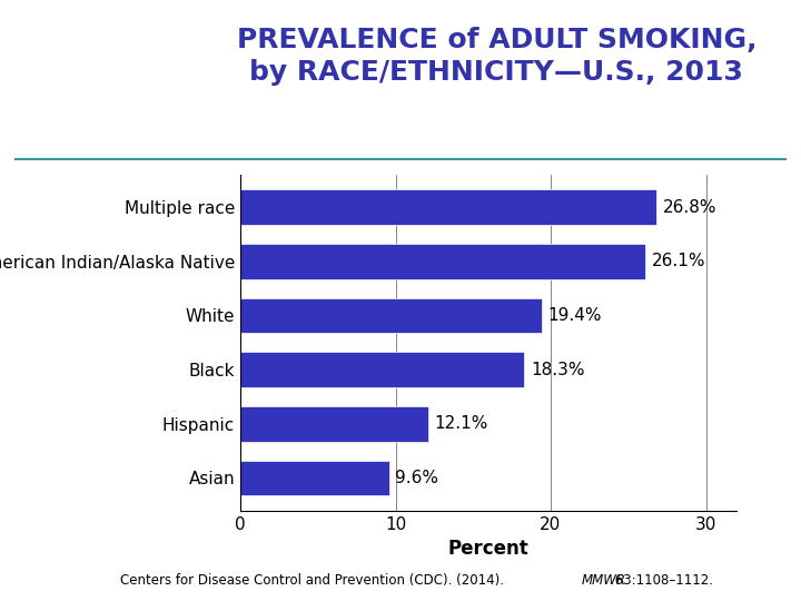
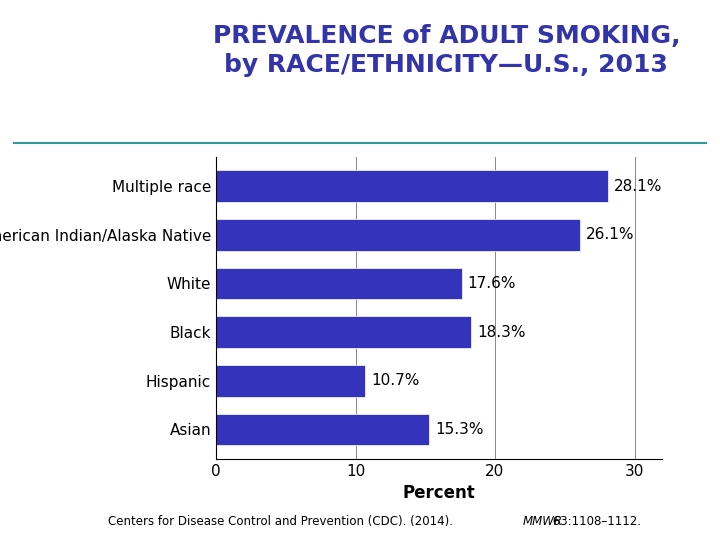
Multiple race: 26.8% -> 28.1%
White: 19.4% -> 17.6%
Hispanic: 12.1% -> 10.7%
Asian: 9.6% -> 15.3%
